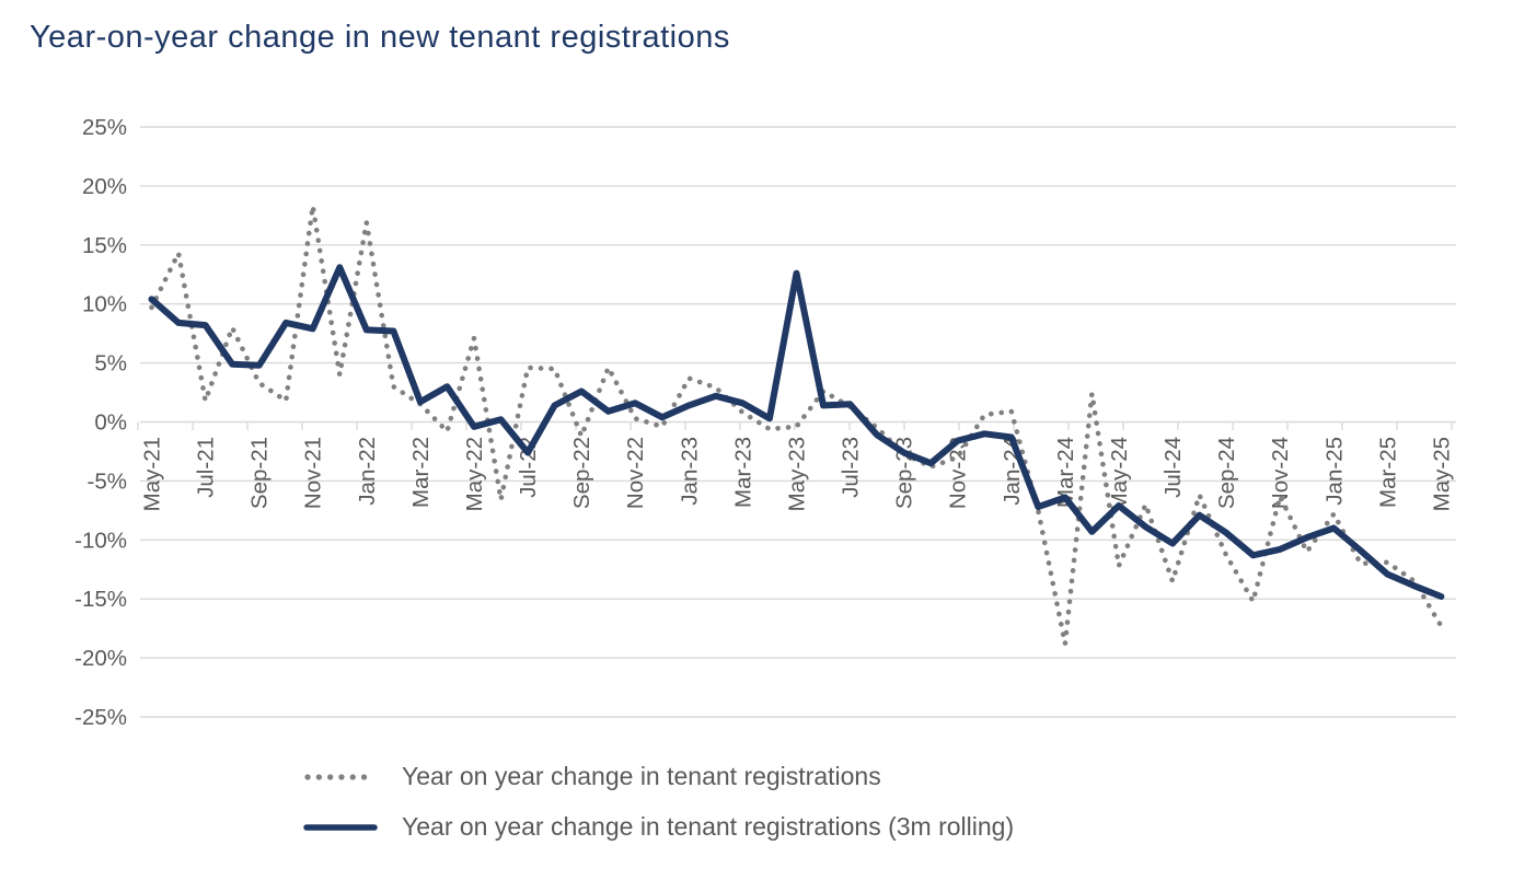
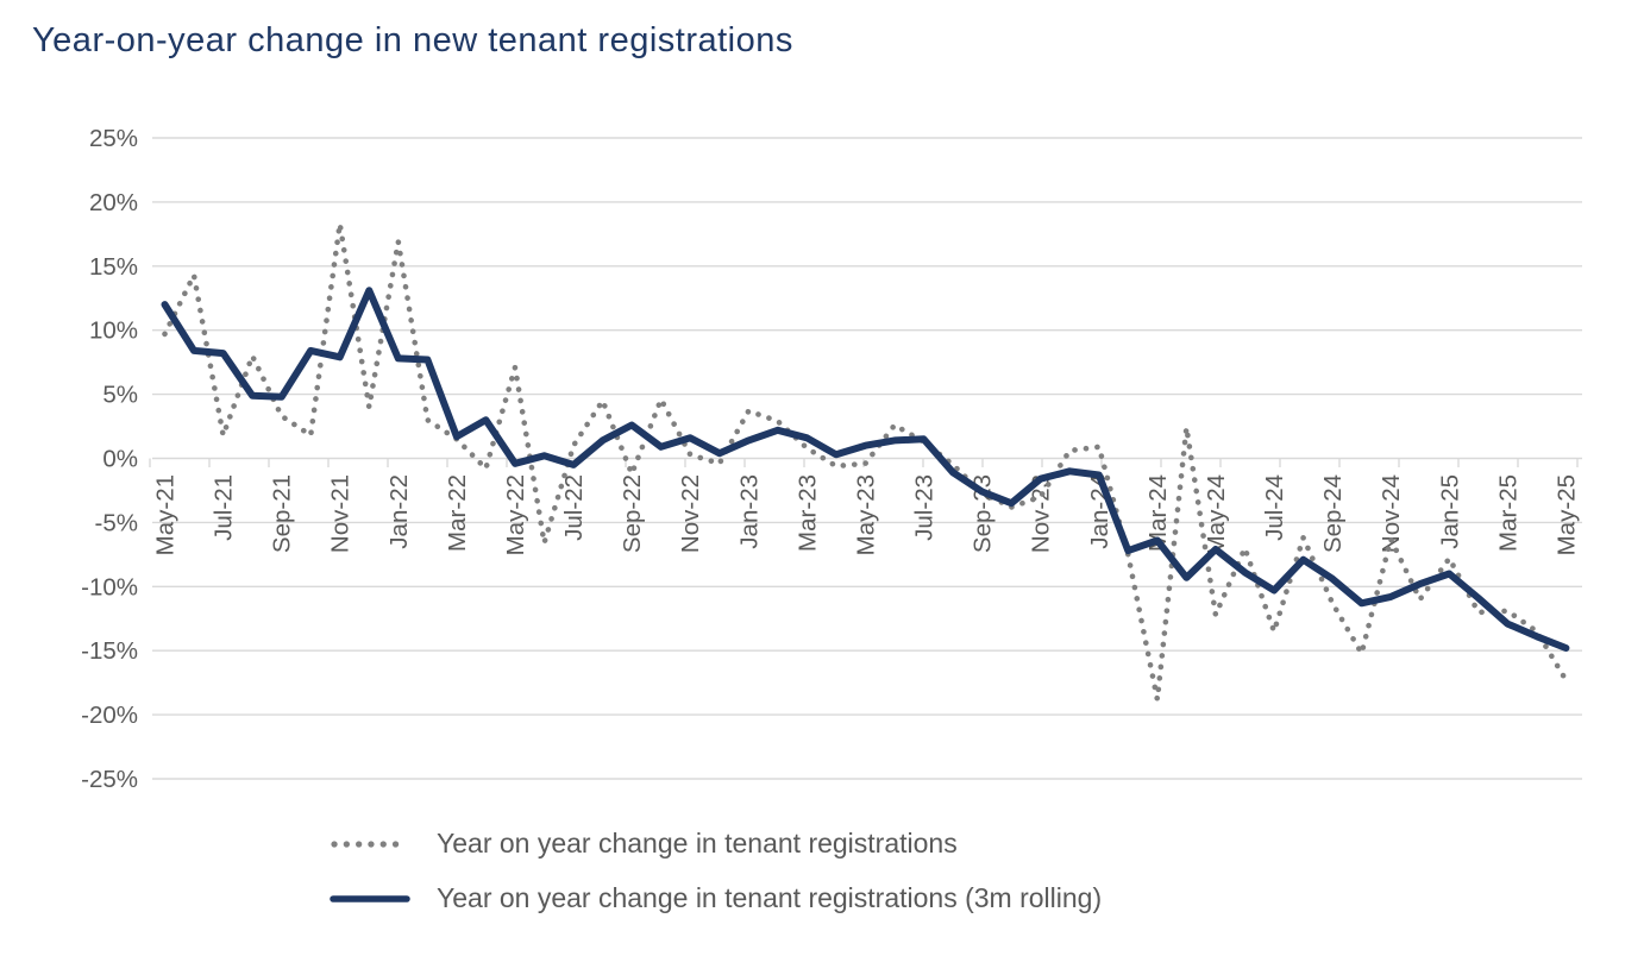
Year on year change in tenant registrations (3m rolling)/May-21: 10.4% -> 12.0%
Year on year change in tenant registrations/Jul-22: 4.6% -> 1.0%
Year on year change in tenant registrations (3m rolling)/Jul-22: -2.6% -> -0.5%
Year on year change in tenant registrations (3m rolling)/May-23: 12.6% -> 1.0%
